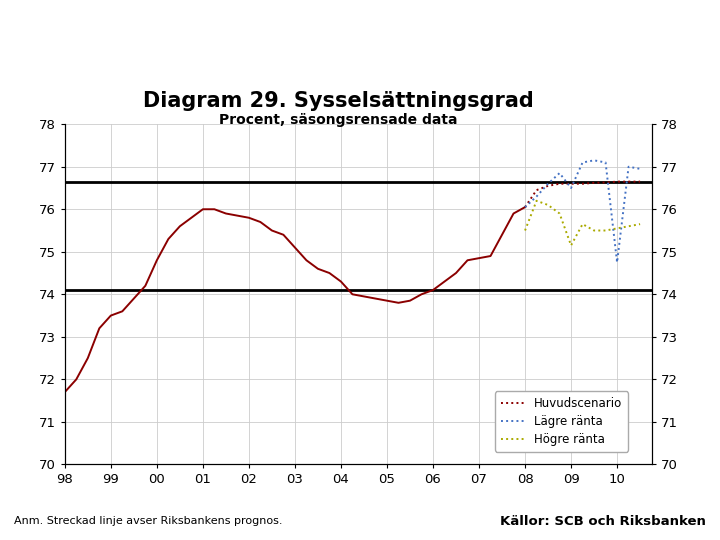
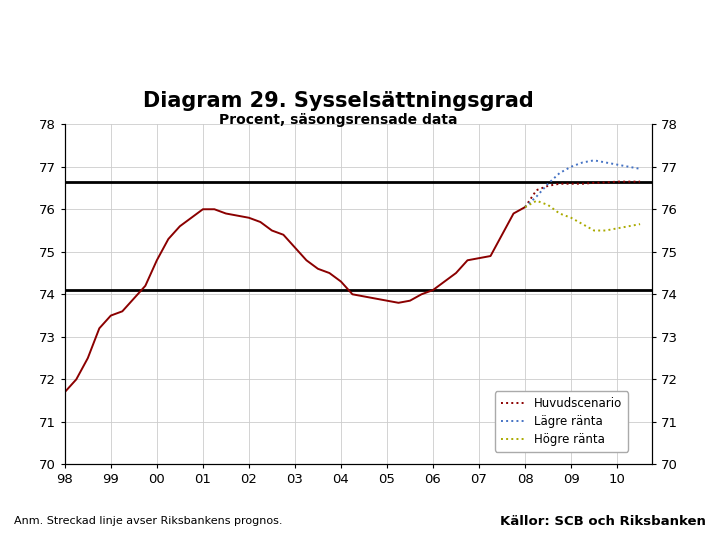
Högre ränta/08: 75.50 -> 76.05
Lägre ränta/09: 76.50 -> 77.00
Högre ränta/09: 75.15 -> 75.80
Lägre ränta/10: 74.75 -> 77.05
